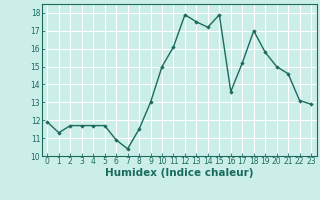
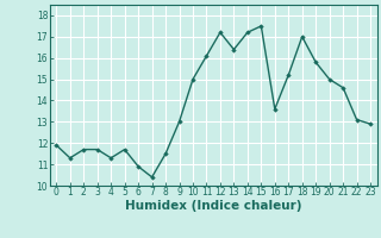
4: 11.7 -> 11.3
12: 17.9 -> 17.2
13: 17.5 -> 16.4
15: 17.9 -> 17.5
